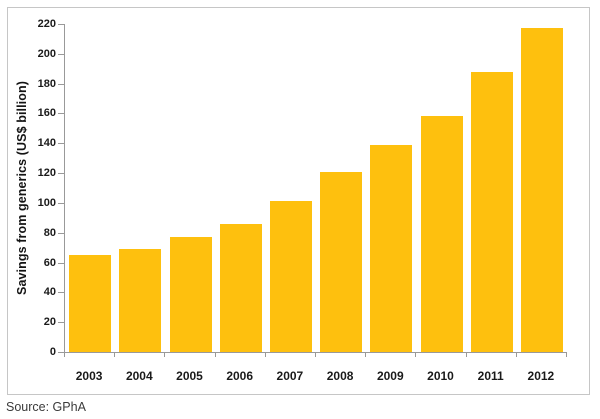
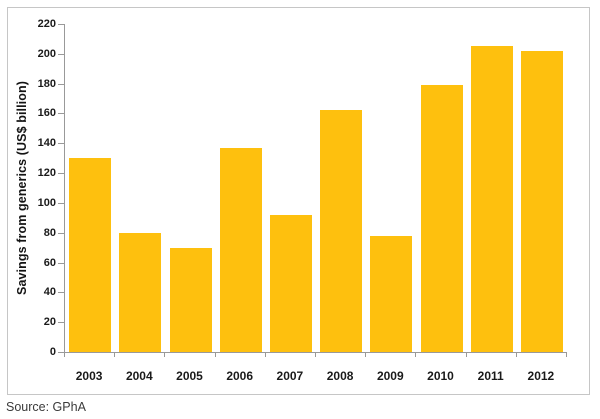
2003: 65 -> 130
2004: 69 -> 80
2005: 77 -> 70
2006: 86 -> 137
2007: 101 -> 92
2008: 121 -> 162
2009: 139 -> 78
2010: 158 -> 179
2011: 188 -> 205
2012: 217 -> 202
